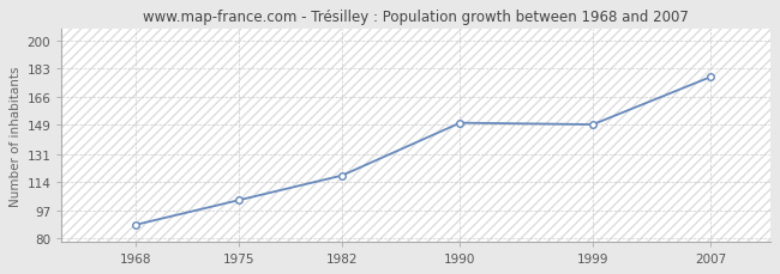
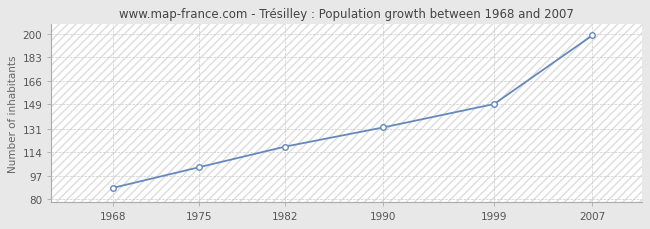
1990: 150 -> 132
2007: 178 -> 199
